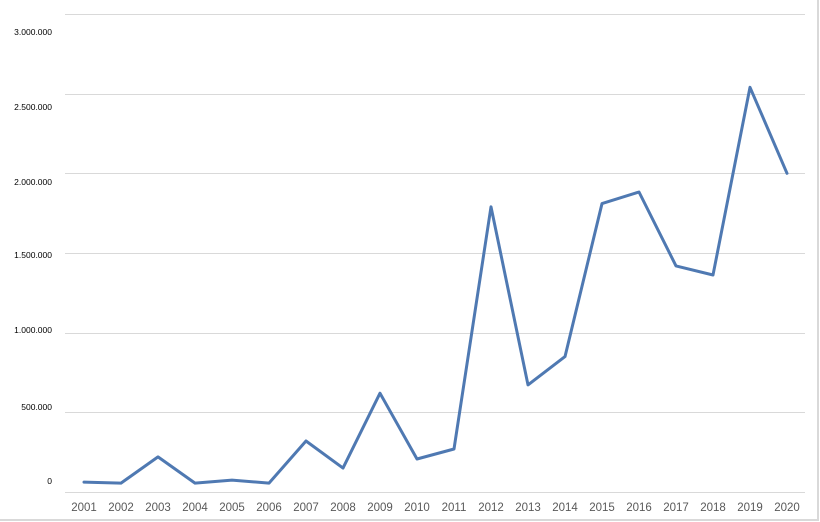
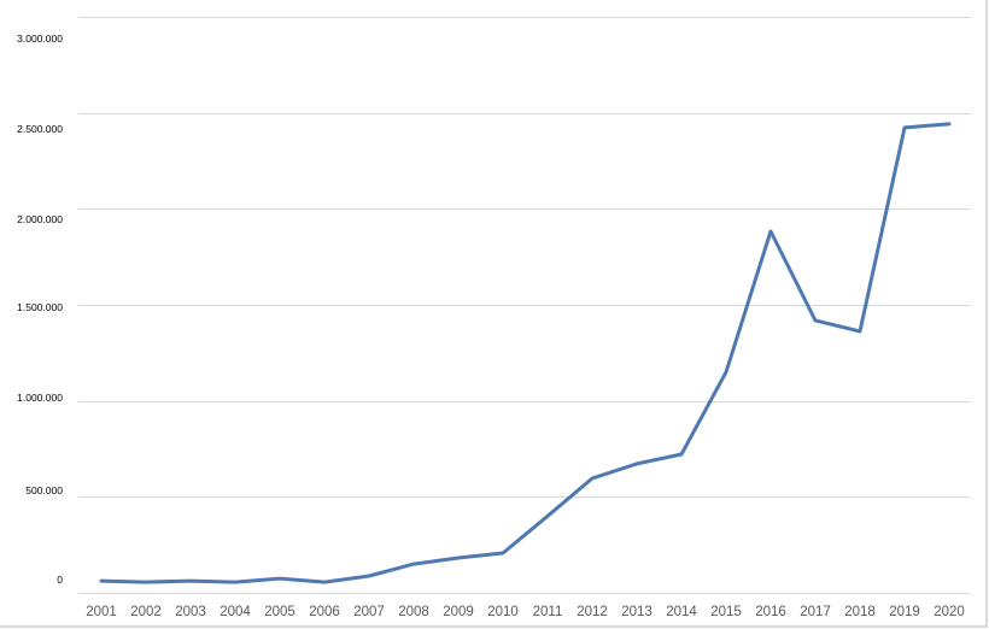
2003: 220000 -> 60000
2007: 320000 -> 90000
2009: 620000 -> 180000
2011: 270000 -> 400000
2012: 1790000 -> 600000
2014: 850000 -> 720000
2015: 1810000 -> 1150000
2019: 2540000 -> 2420000
2020: 2000000 -> 2440000
